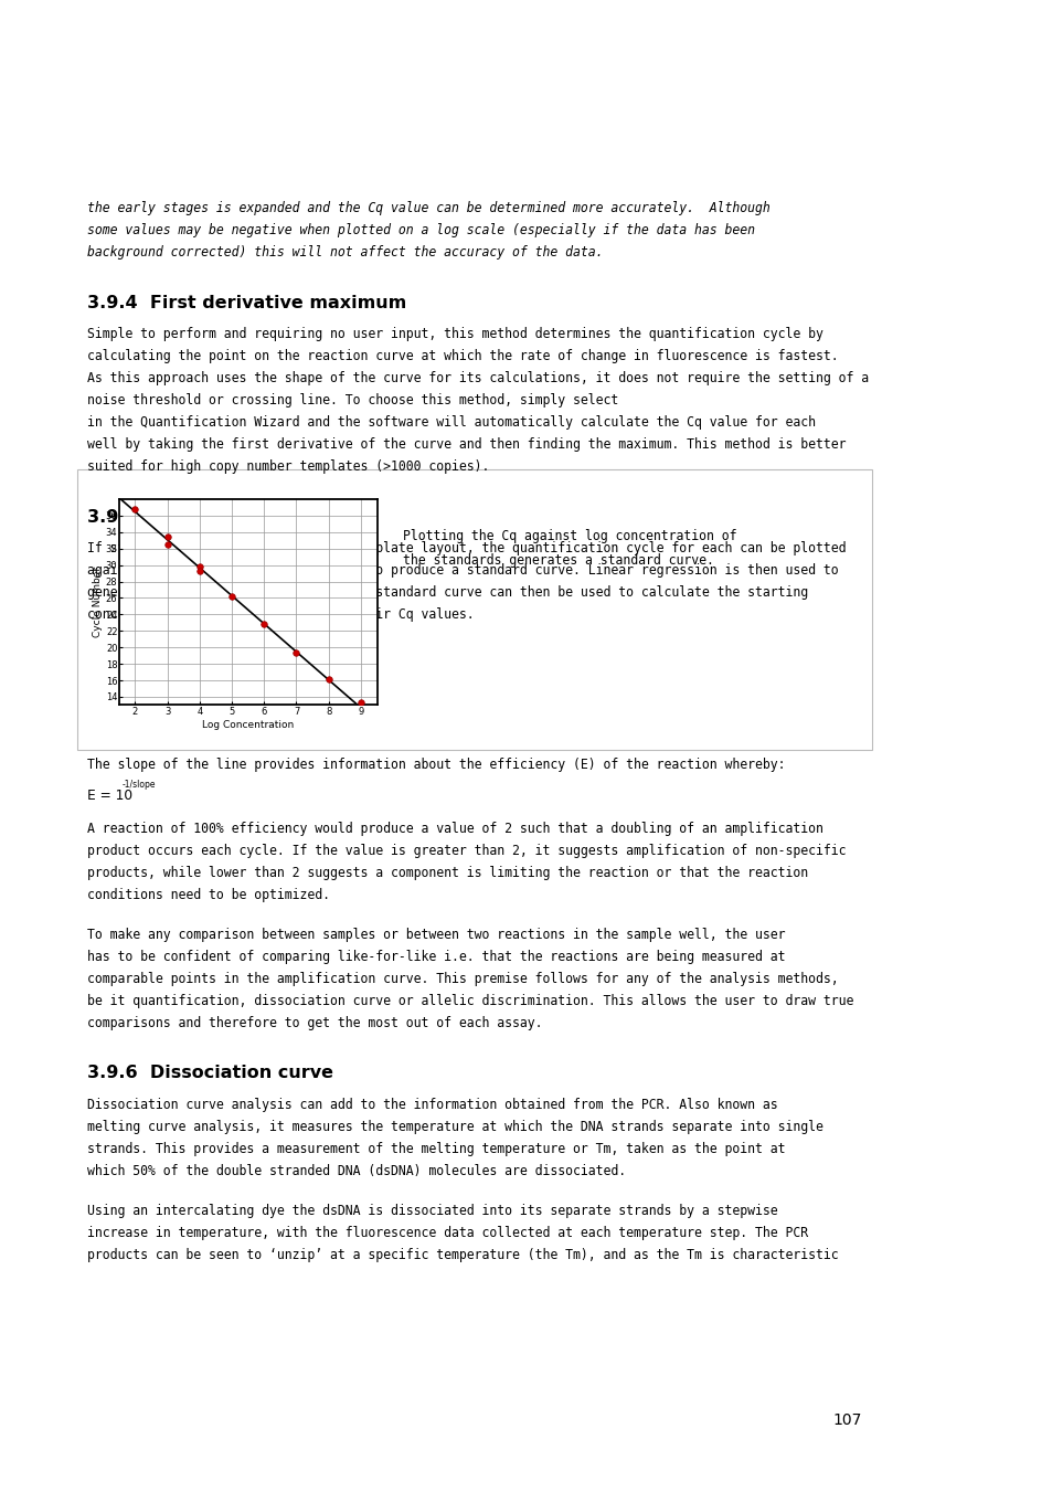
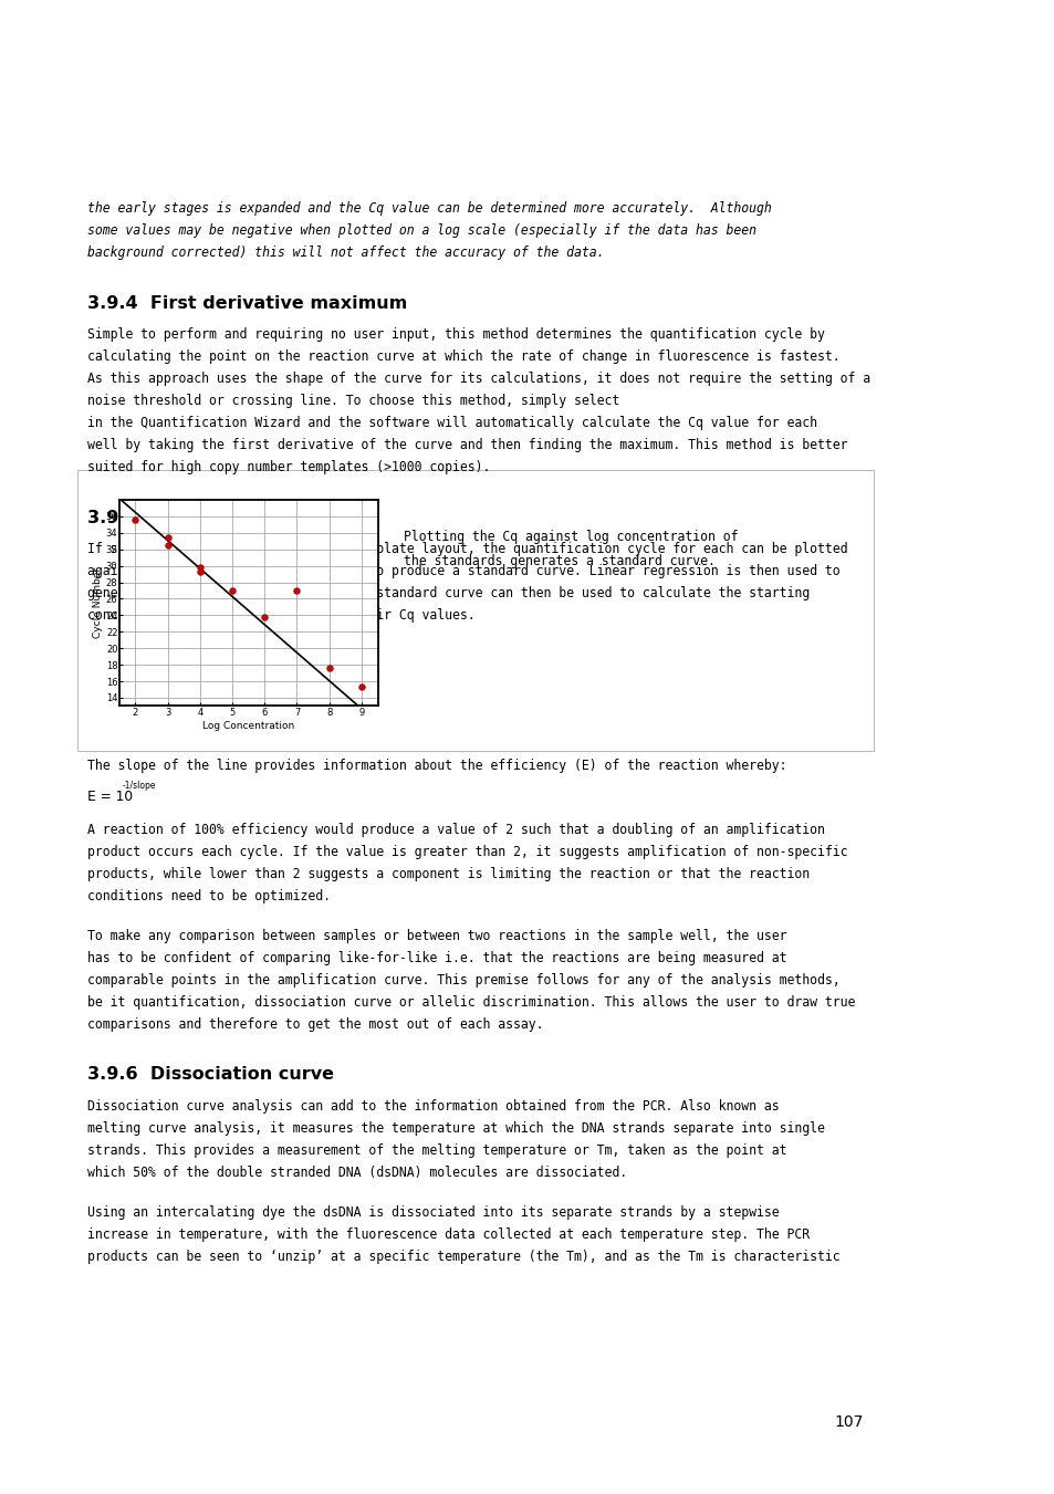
2: 36.8 -> 35.6
5: 26.2 -> 27.0
6: 22.8 -> 23.8
7: 19.3 -> 27.0
8: 16.2 -> 17.6
9: 13.3 -> 15.4
